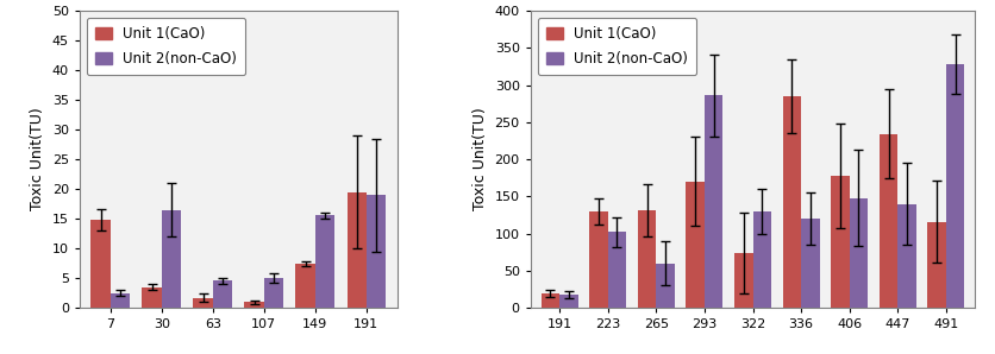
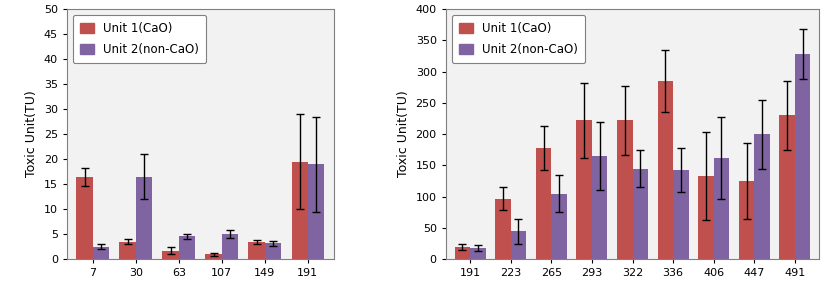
Unit 1(CaO)/7: 14.8 -> 16.5
Unit 1(CaO)/149: 7.4 -> 3.5
Unit 2(non-CaO)/149: 15.6 -> 3.2
Unit 1(CaO)/223: 130 -> 97
Unit 2(non-CaO)/223: 102 -> 45
Unit 1(CaO)/265: 132 -> 178
Unit 2(non-CaO)/265: 60 -> 105
Unit 1(CaO)/293: 170 -> 222
Unit 2(non-CaO)/293: 286 -> 165
Unit 1(CaO)/322: 74 -> 222
Unit 2(non-CaO)/322: 130 -> 145
Unit 2(non-CaO)/336: 120 -> 143
Unit 1(CaO)/406: 178 -> 133
Unit 2(non-CaO)/406: 148 -> 162
Unit 1(CaO)/447: 234 -> 125
Unit 2(non-CaO)/447: 140 -> 200
Unit 1(CaO)/491: 116 -> 230
